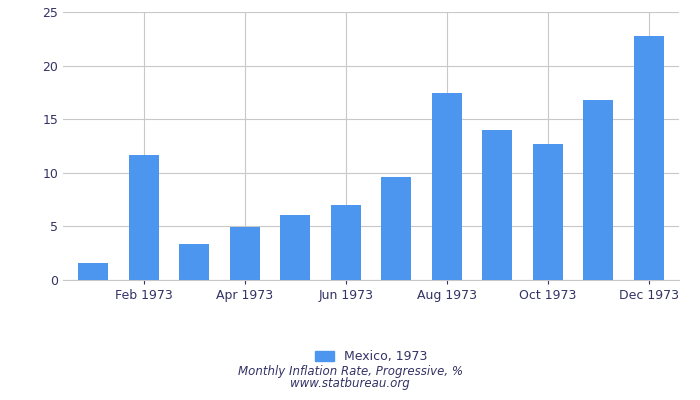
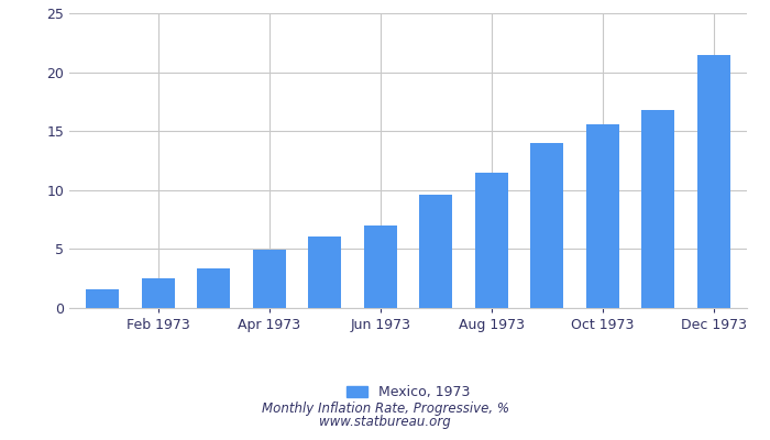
Feb 1973: 11.7 -> 2.5
Aug 1973: 17.4 -> 11.4
Oct 1973: 12.7 -> 15.6
Dec 1973: 22.8 -> 21.4
